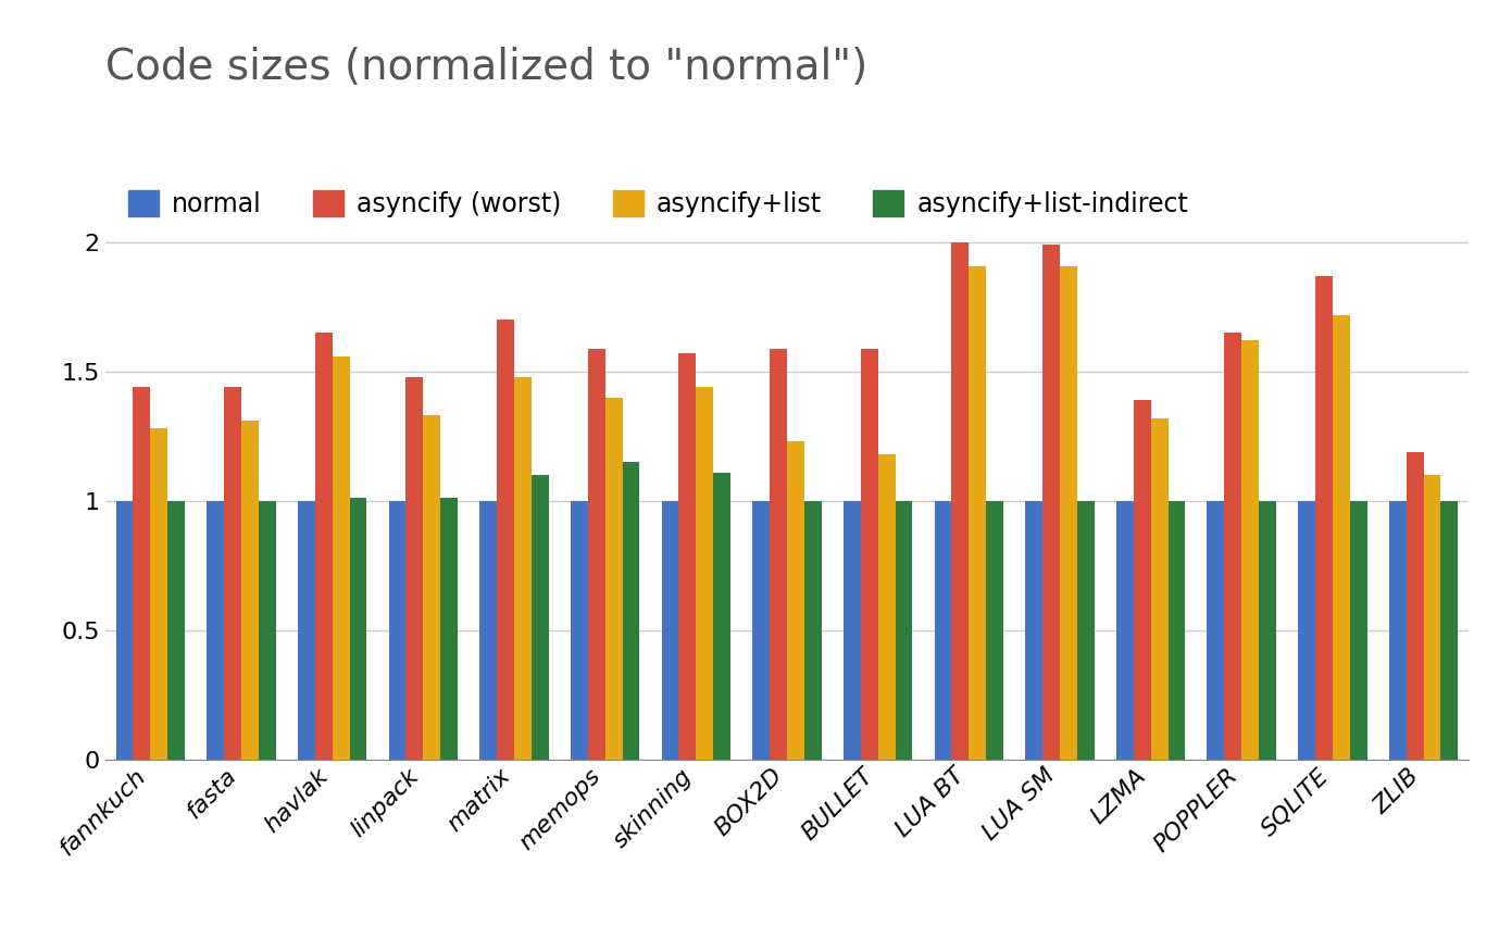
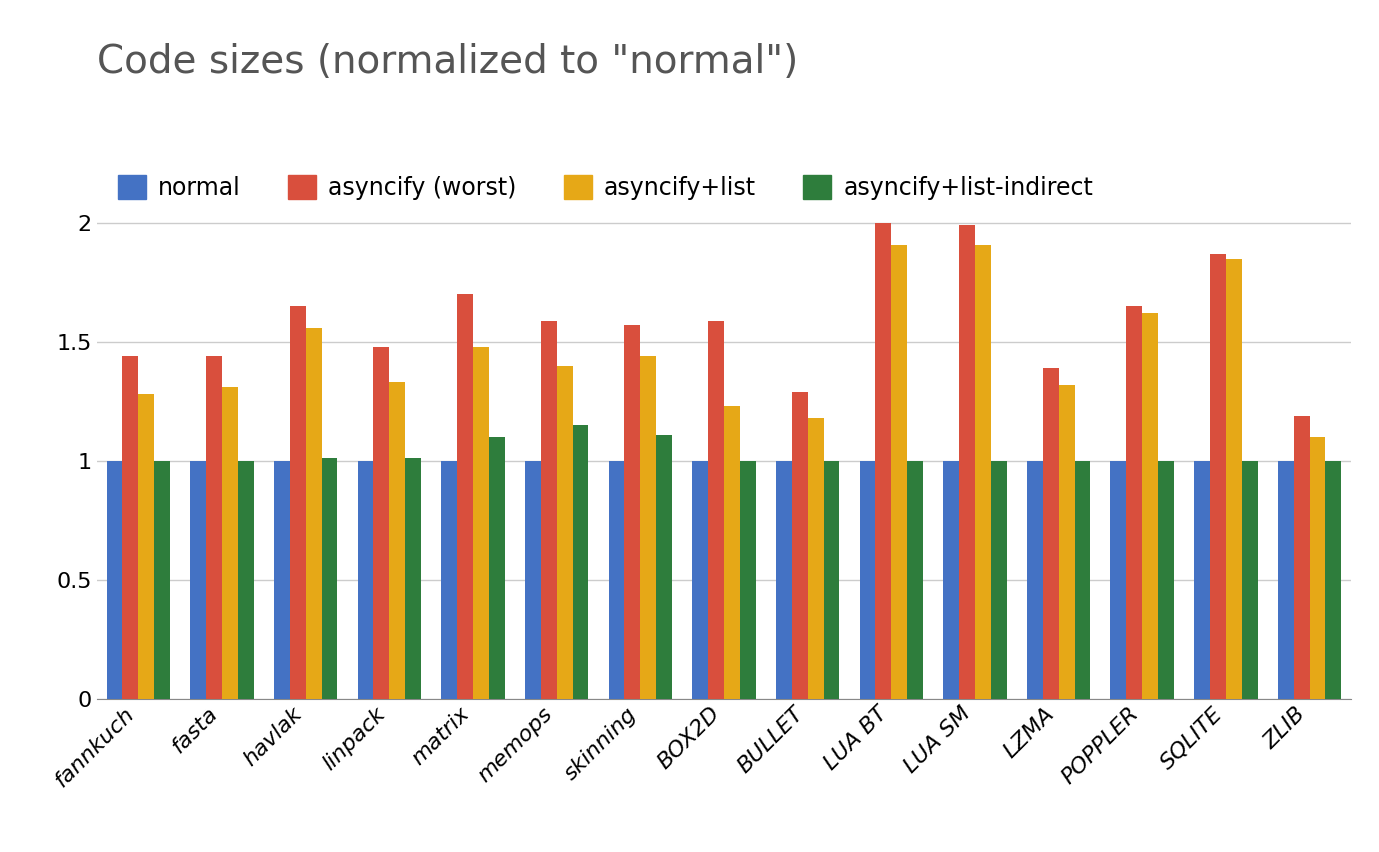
asyncify (worst)/BULLET: 1.59 -> 1.29
asyncify+list/SQLITE: 1.72 -> 1.85
